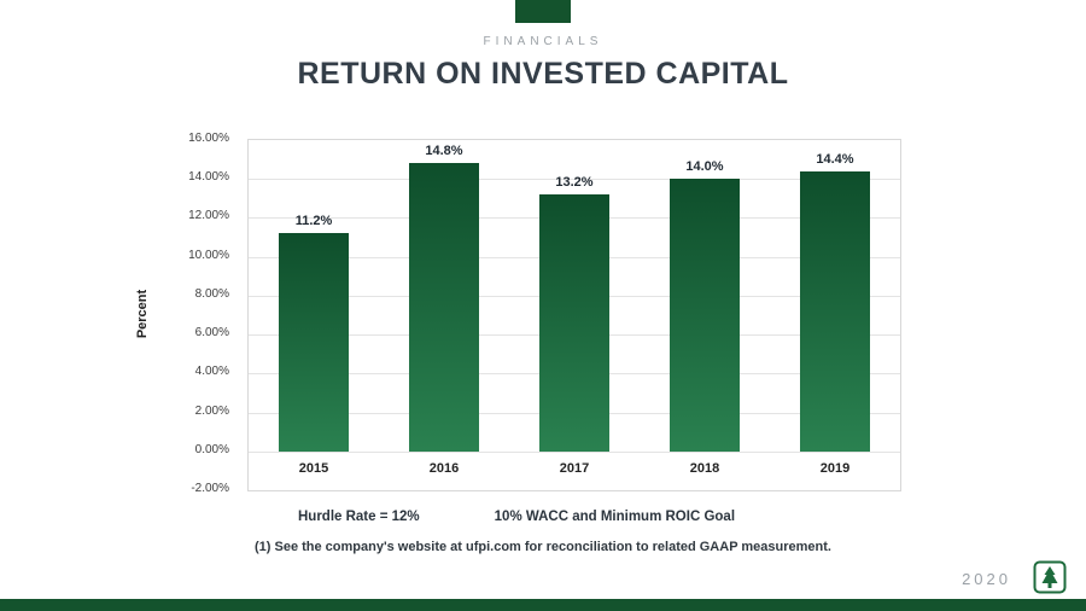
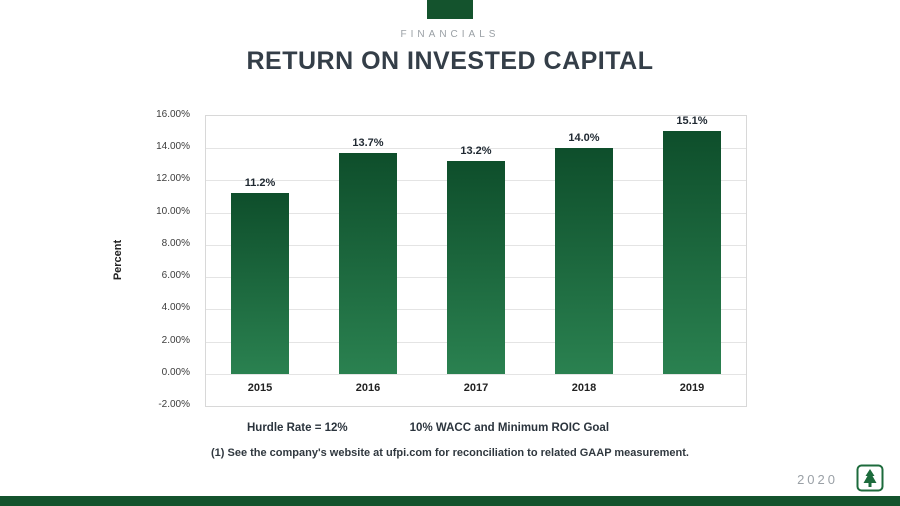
2016: 14.8% -> 13.7%
2019: 14.4% -> 15.1%
